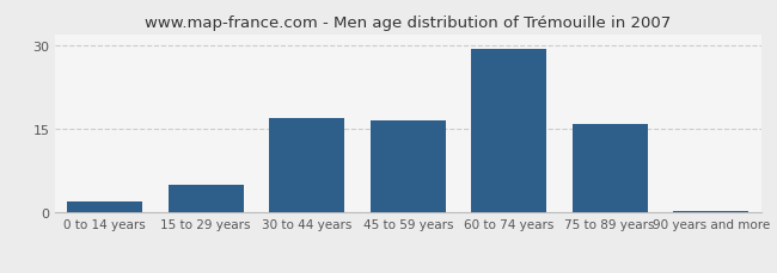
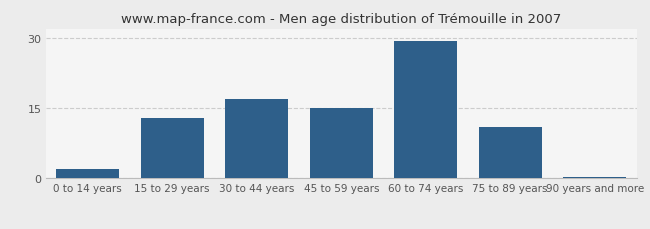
15 to 29 years: 5.0 -> 13.0
45 to 59 years: 16.5 -> 15.0
75 to 89 years: 16.0 -> 11.0
